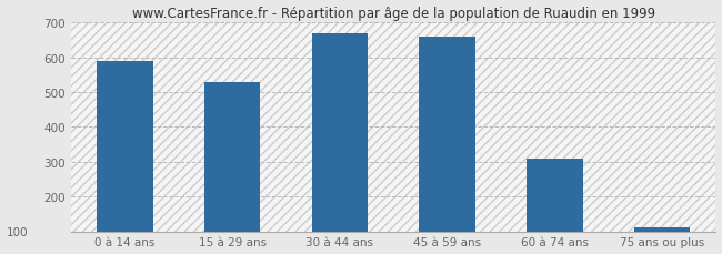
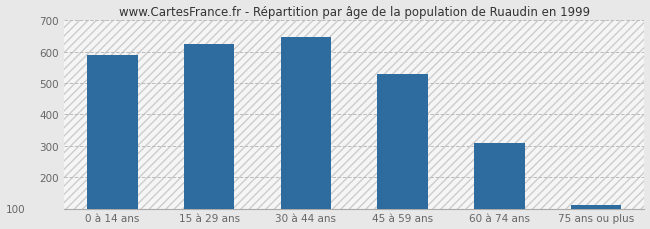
15 à 29 ans: 528 -> 625
30 à 44 ans: 667 -> 645
45 à 59 ans: 658 -> 530
